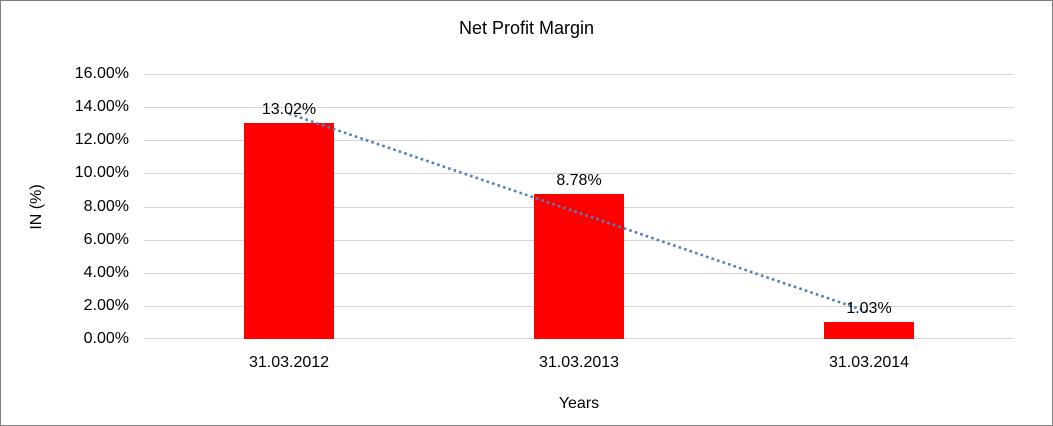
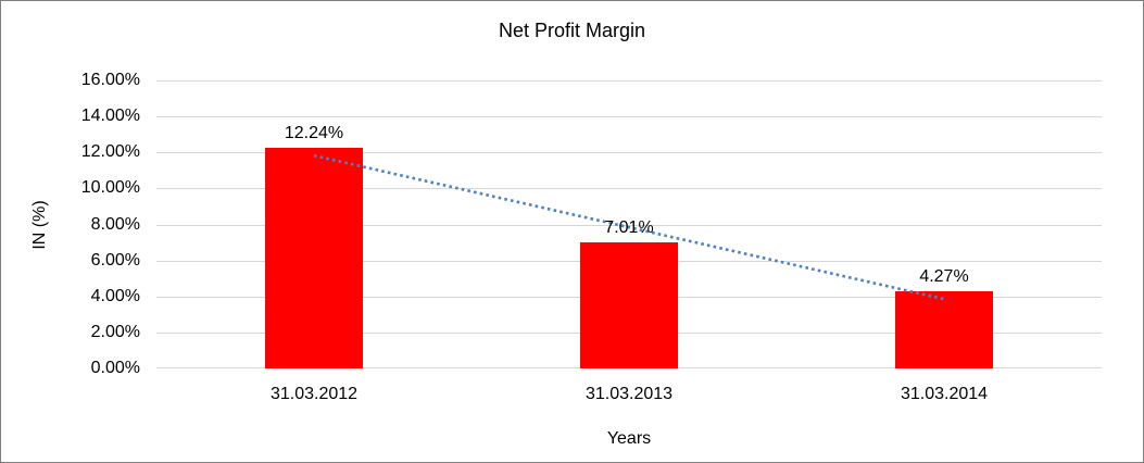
31.03.2012: 13.02% -> 12.24%
31.03.2013: 8.78% -> 7.01%
31.03.2014: 1.03% -> 4.27%
